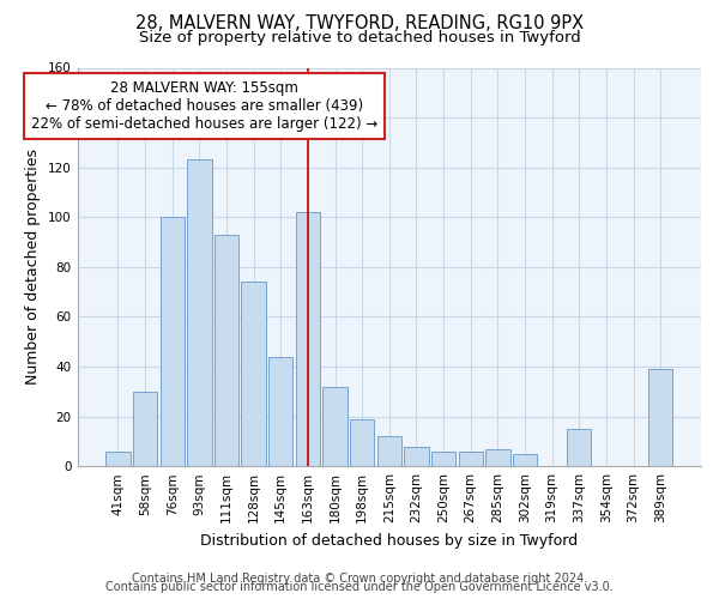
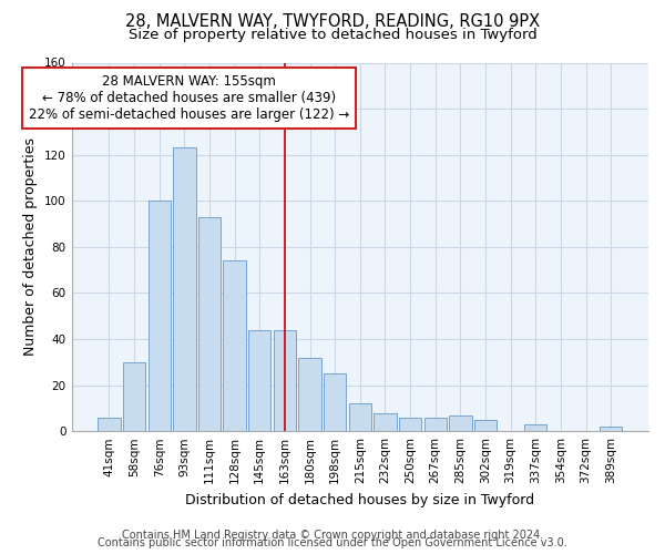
163sqm: 102 -> 44
198sqm: 19 -> 25
337sqm: 15 -> 3
389sqm: 39 -> 2
